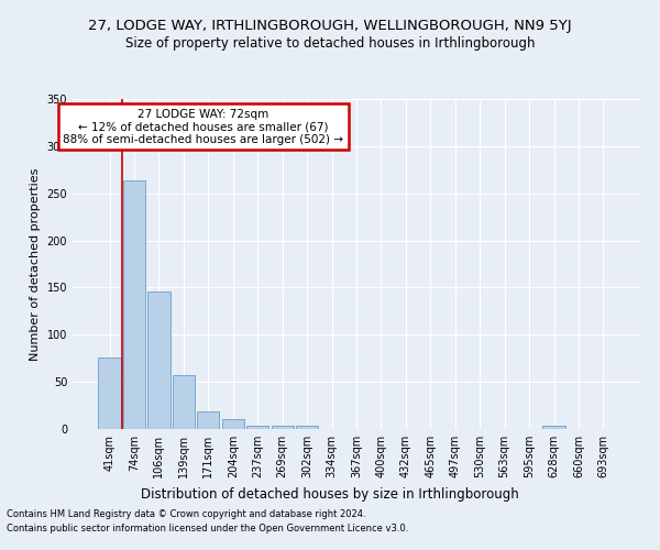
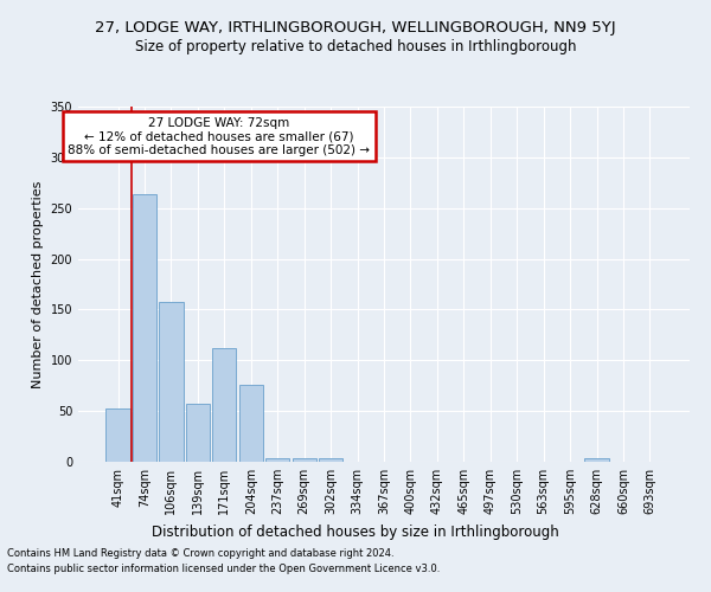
41sqm: 76 -> 52
106sqm: 146 -> 158
171sqm: 19 -> 112
204sqm: 11 -> 76
